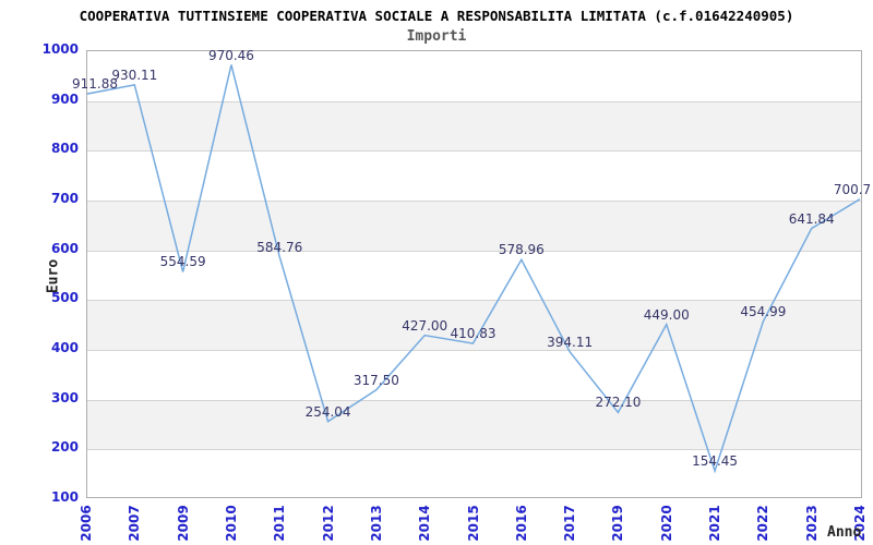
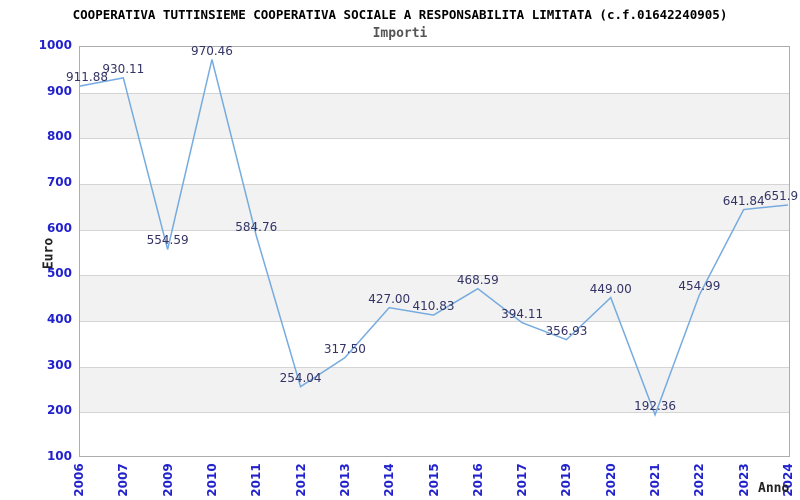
2016: 578.96 -> 468.59
2019: 272.10 -> 356.93
2021: 154.45 -> 192.36
2024: 700.7 -> 651.9
